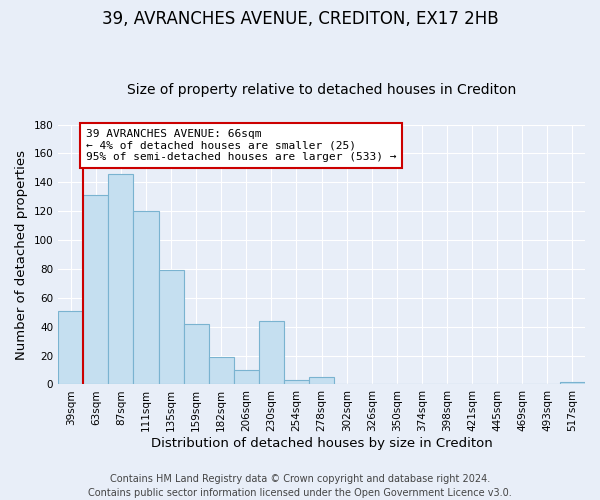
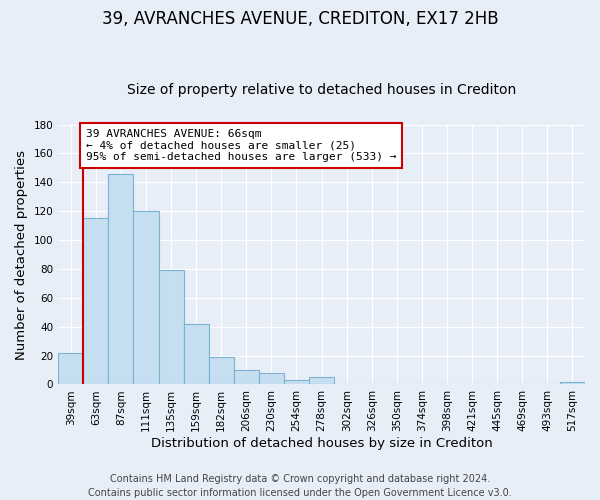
39sqm: 51 -> 22
63sqm: 131 -> 115
230sqm: 44 -> 8
